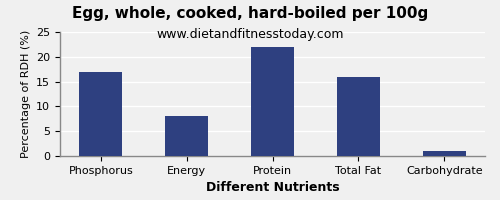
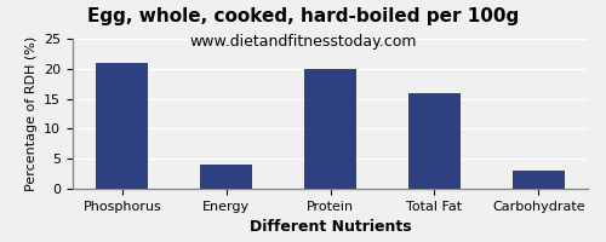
Phosphorus: 17 -> 21
Energy: 8 -> 4
Protein: 22 -> 20
Carbohydrate: 1 -> 3
